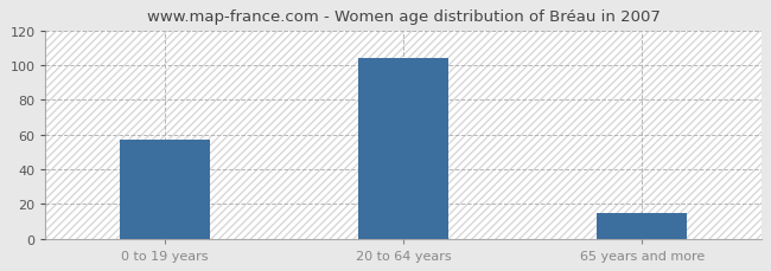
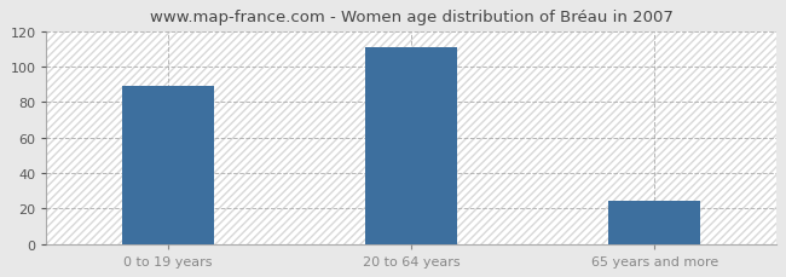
0 to 19 years: 57 -> 89
20 to 64 years: 104 -> 111
65 years and more: 15 -> 24
